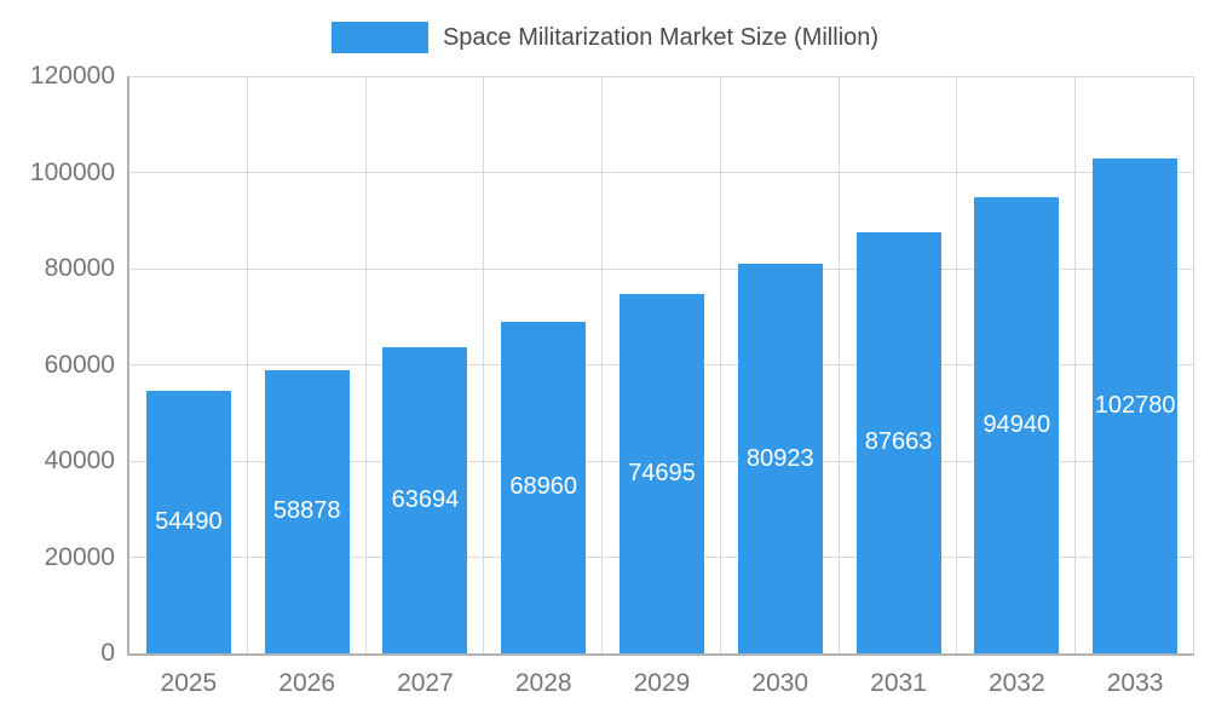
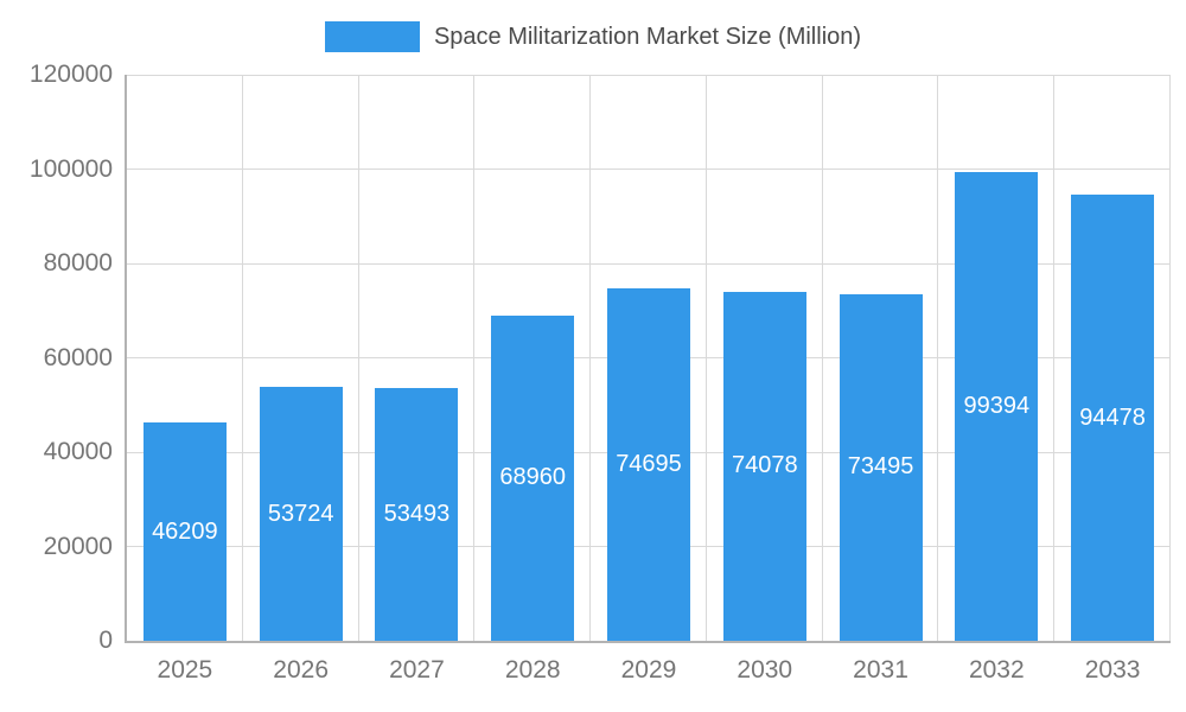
2025: 54490 -> 46209
2026: 58878 -> 53724
2027: 63694 -> 53493
2030: 80923 -> 74078
2031: 87663 -> 73495
2032: 94940 -> 99394
2033: 102780 -> 94478
